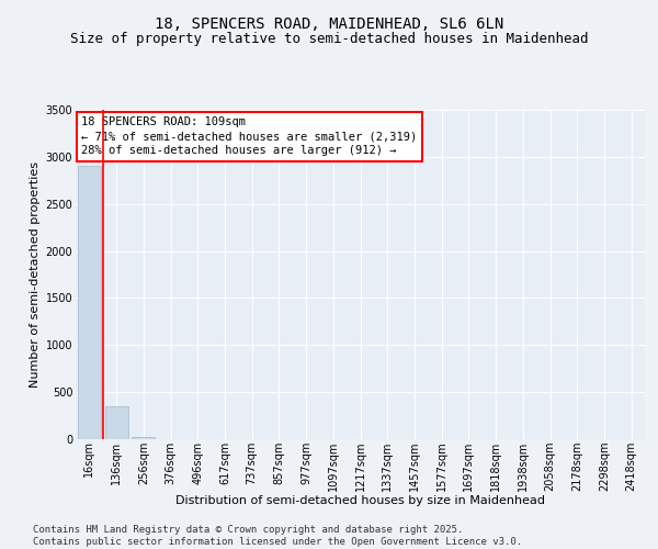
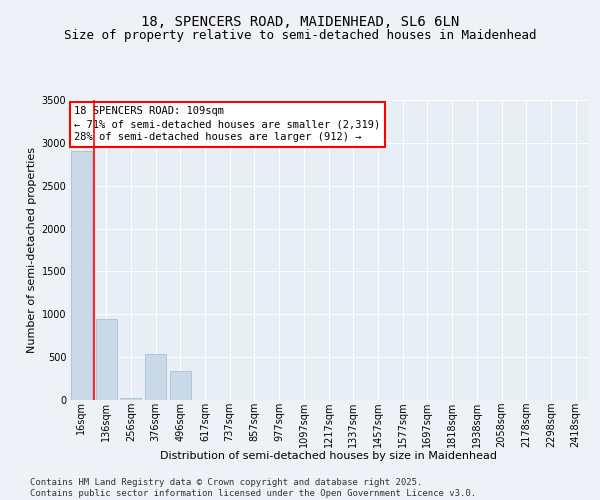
136sqm: 350 -> 940
376sqm: 0 -> 540
496sqm: 0 -> 340
